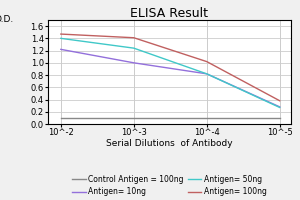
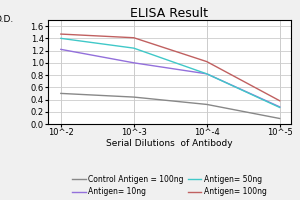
Control Antigen = 100ng/10^-2: 0.09 -> 0.50
Control Antigen = 100ng/10^-3: 0.09 -> 0.44
Control Antigen = 100ng/10^-4: 0.09 -> 0.32
